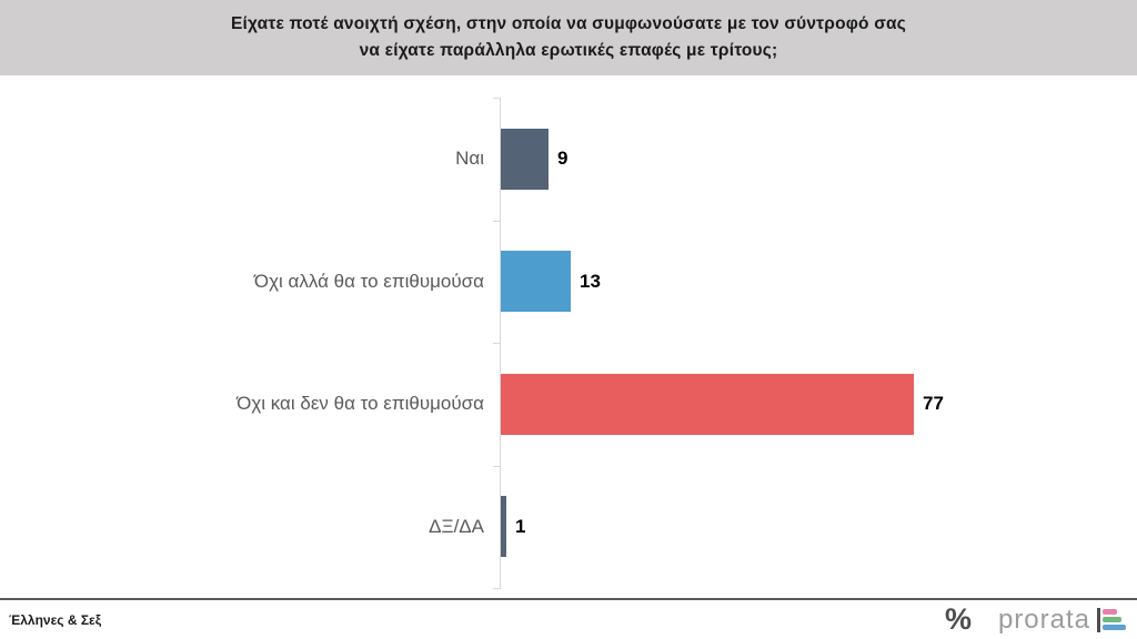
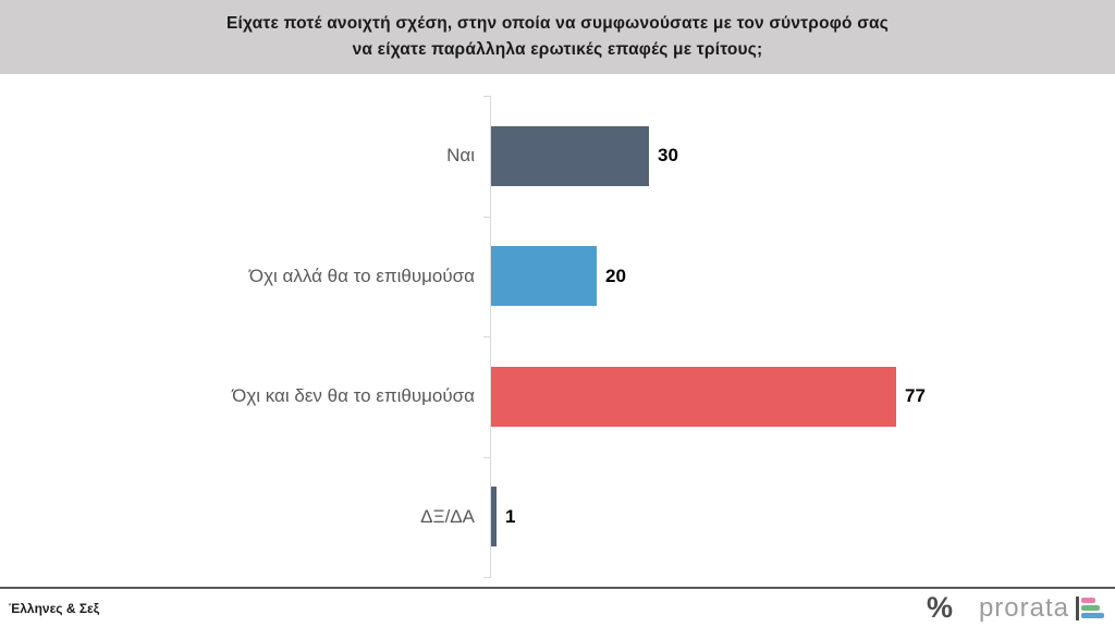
Ναι: 9 -> 30
Όχι αλλά θα το επιθυμούσα: 13 -> 20
